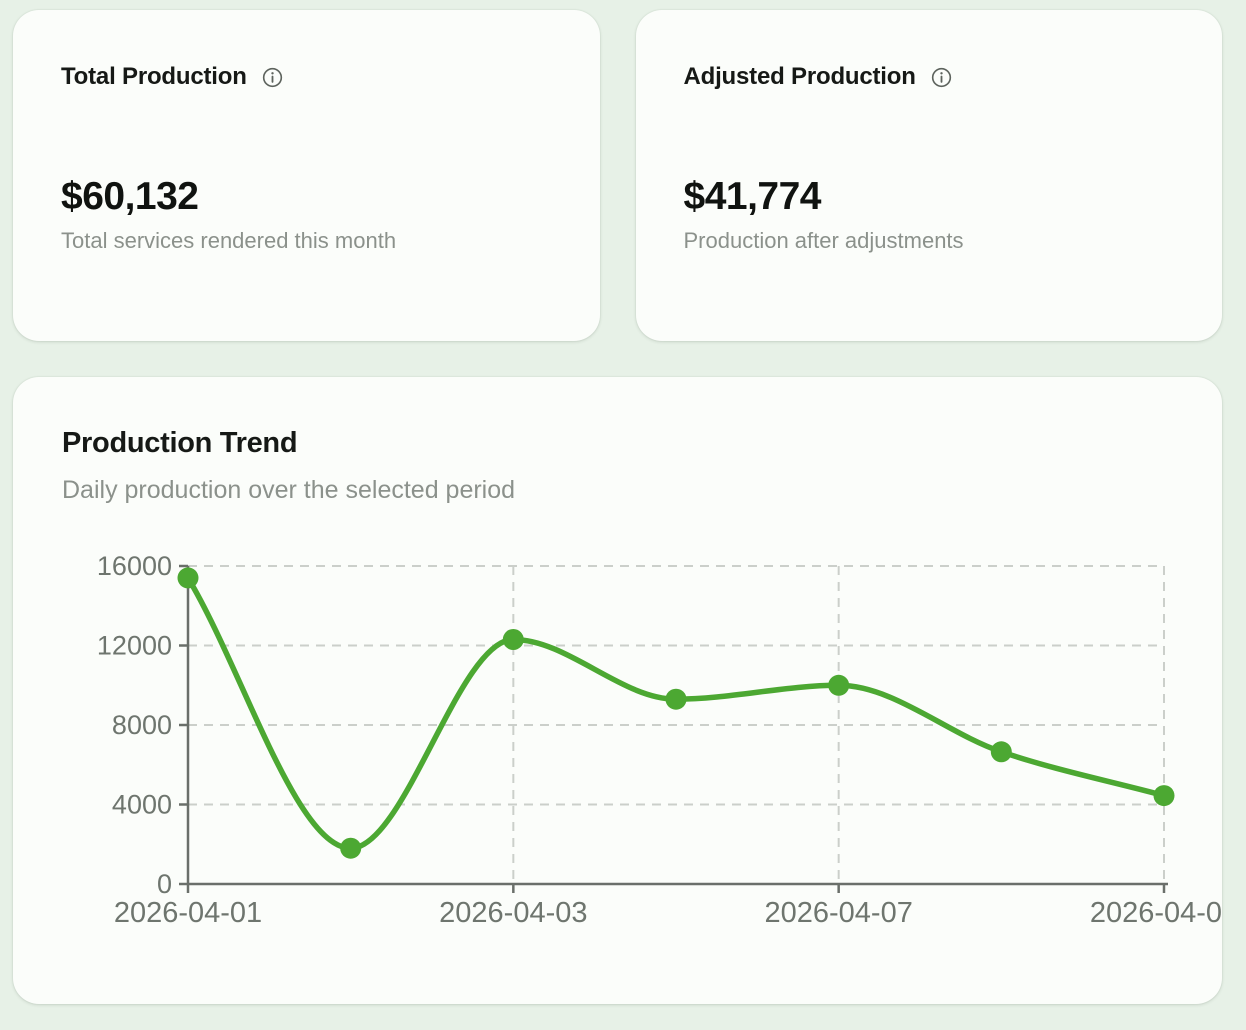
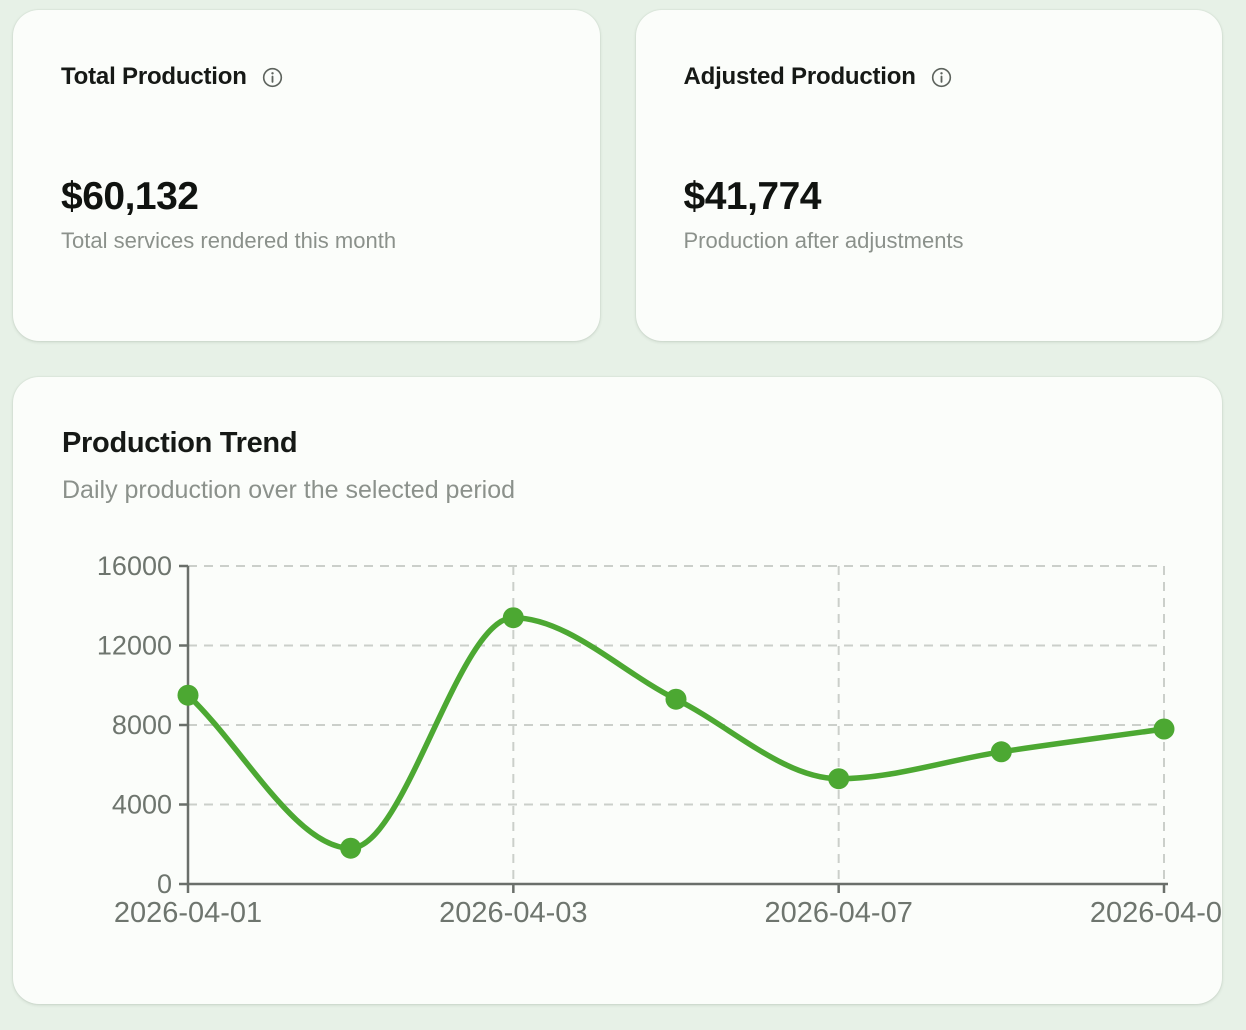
2026-04-01: 15400 -> 9500
2026-04-03: 12300 -> 13400
2026-04-07: 10000 -> 5300
2026-04-09: 4400 -> 7800
